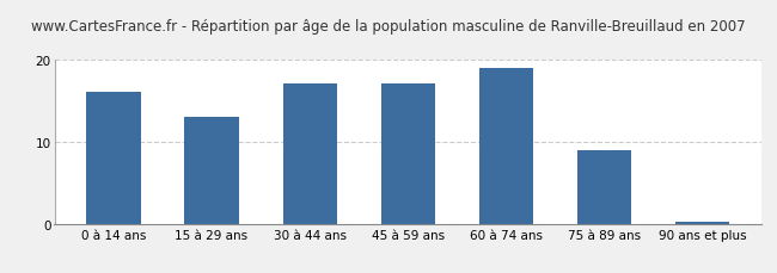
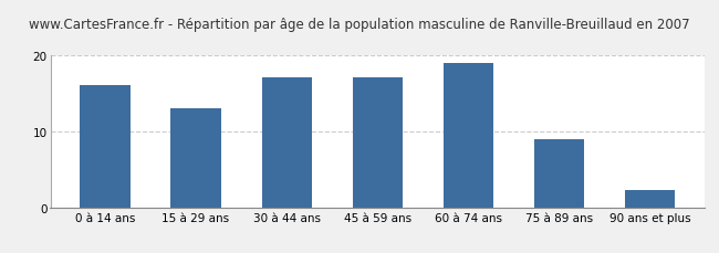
90 ans et plus: 0.3 -> 2.2
